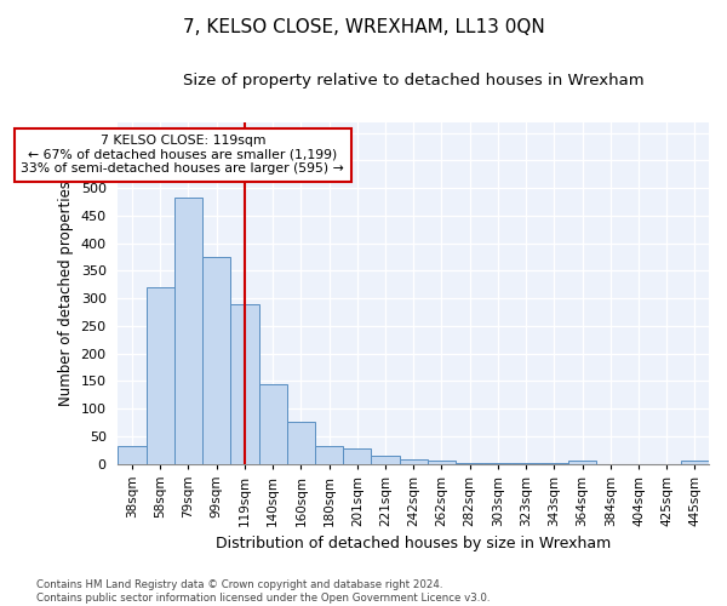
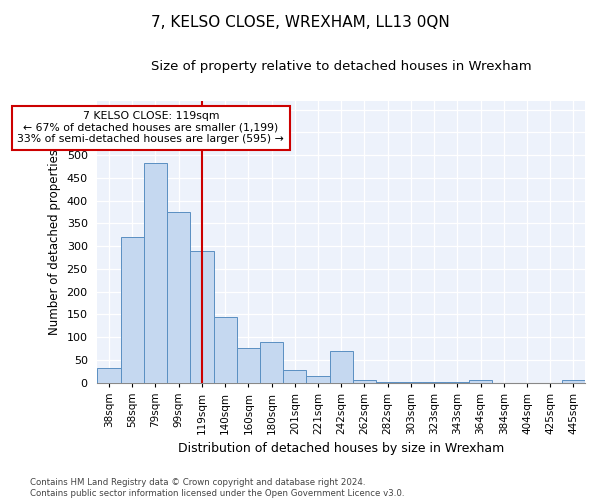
180sqm: 31 -> 90
242sqm: 8 -> 70
